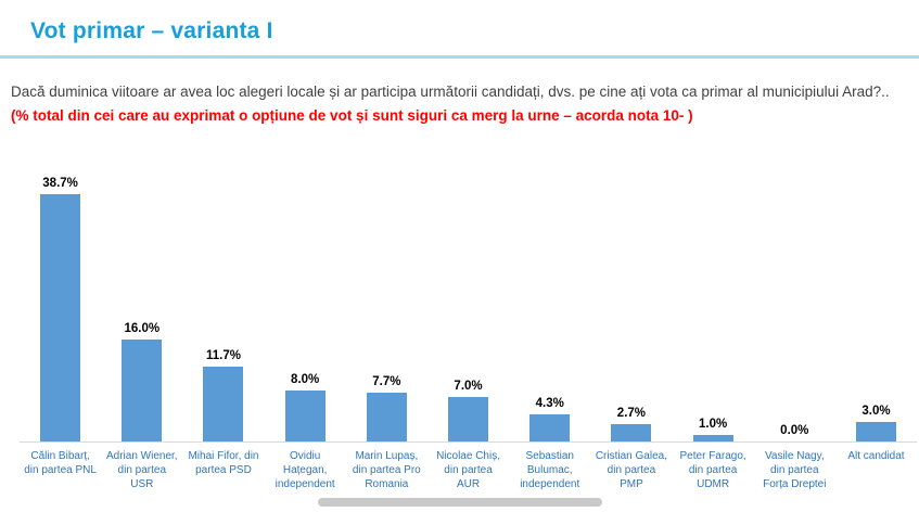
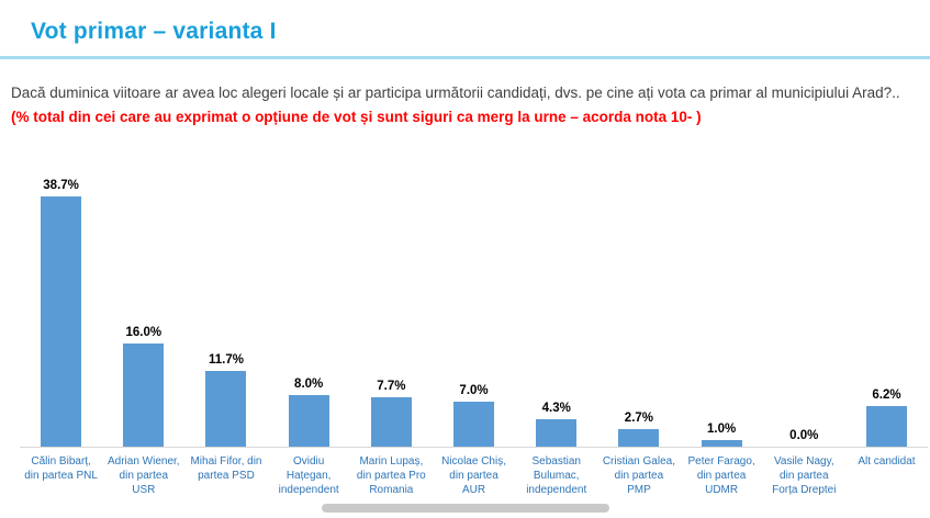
Alt candidat: 3.0% -> 6.2%
